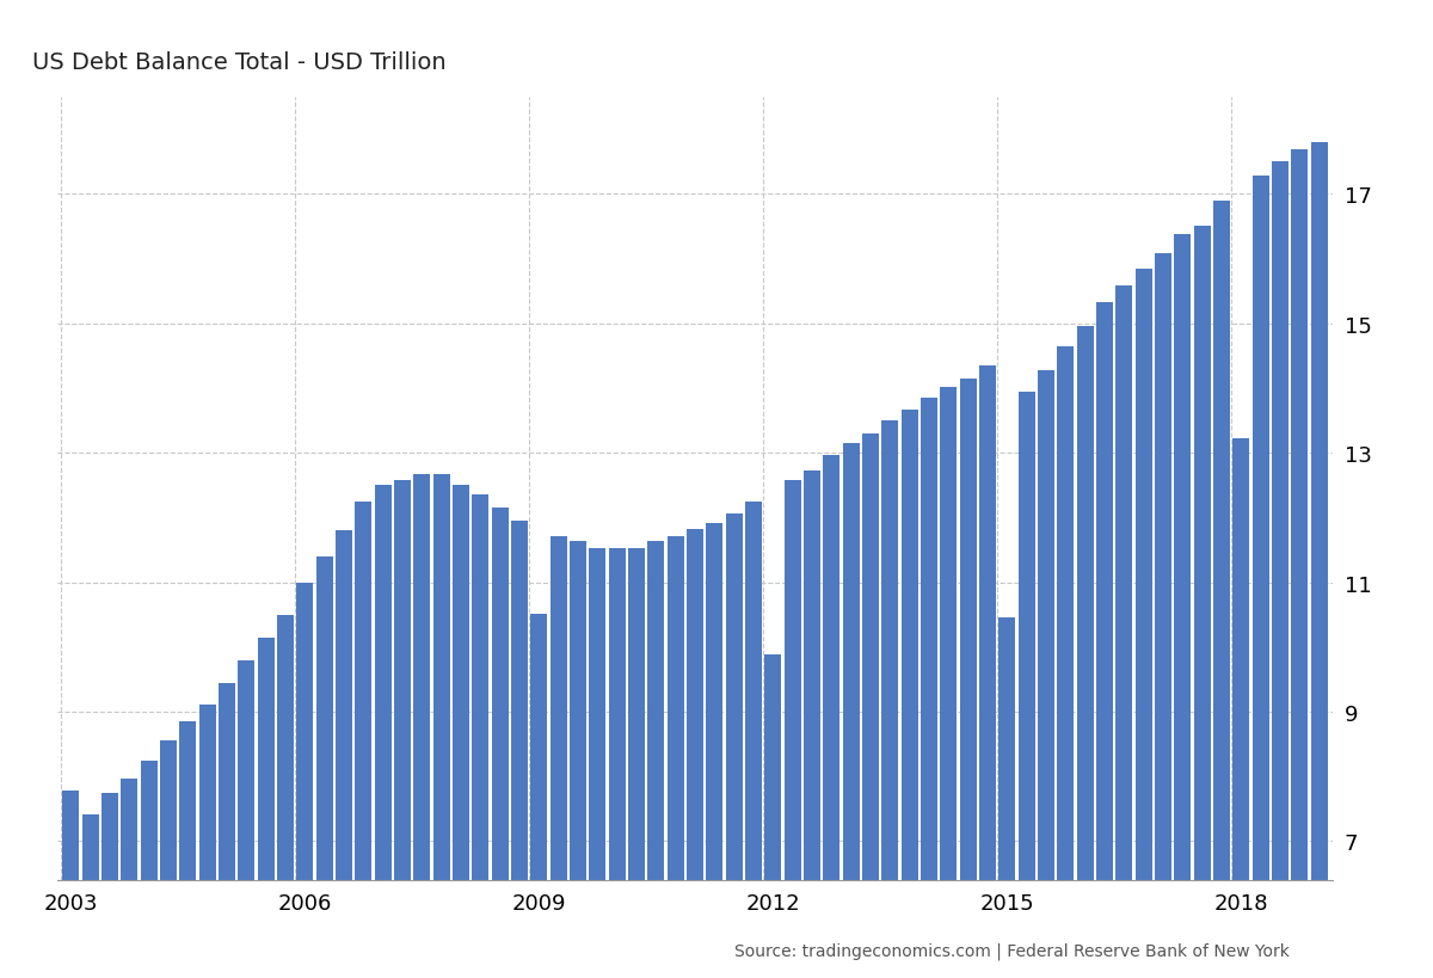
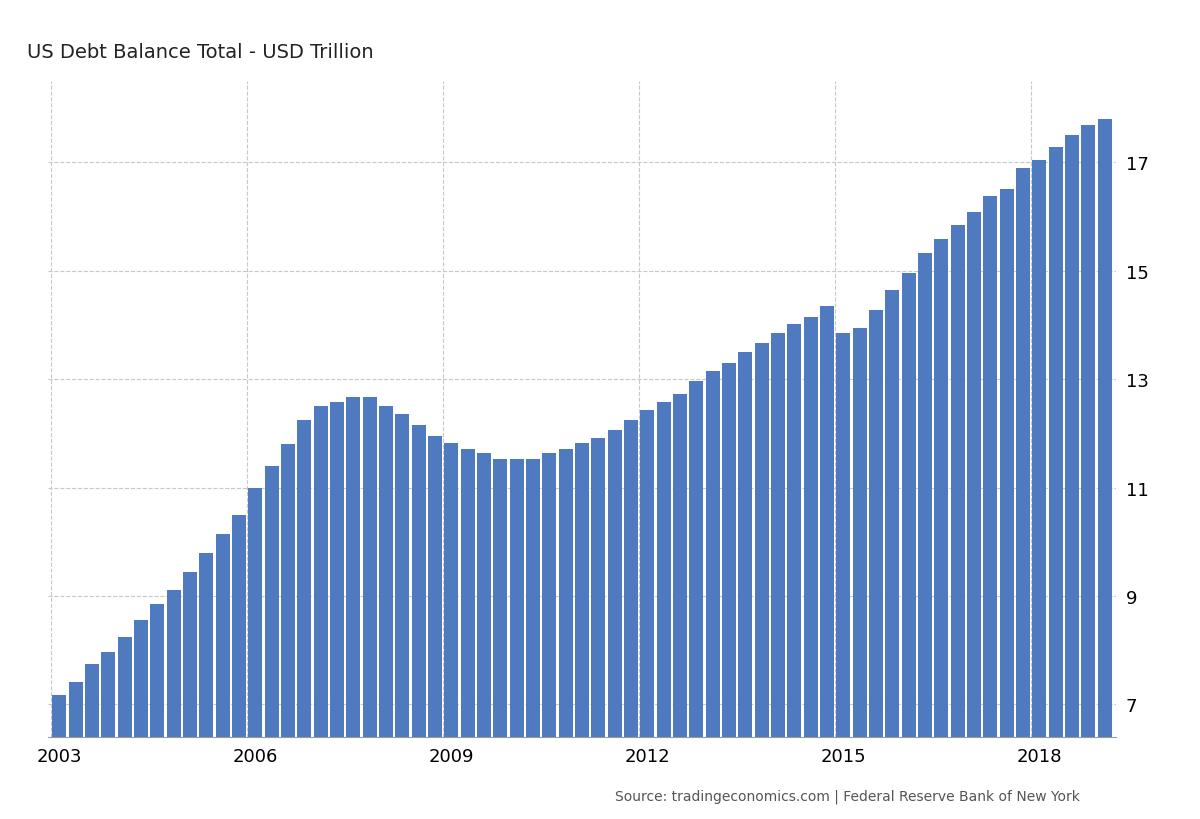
2003: 7.78 -> 7.17
2009: 10.52 -> 11.83
2012: 9.88 -> 12.44
2015: 10.46 -> 13.86
2018: 13.22 -> 17.05
